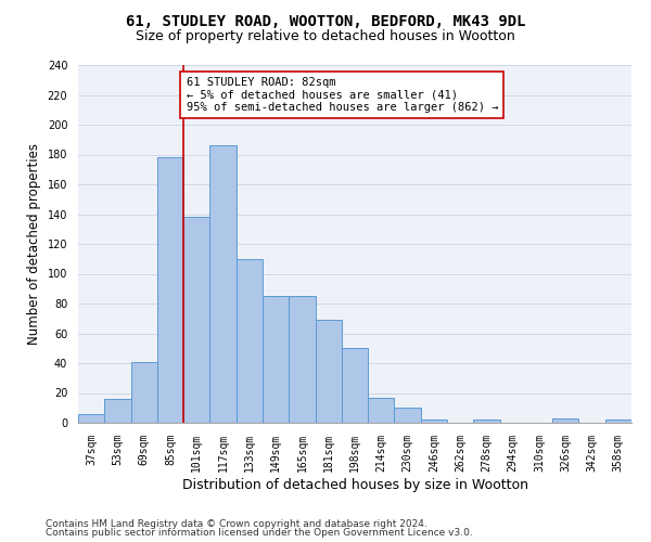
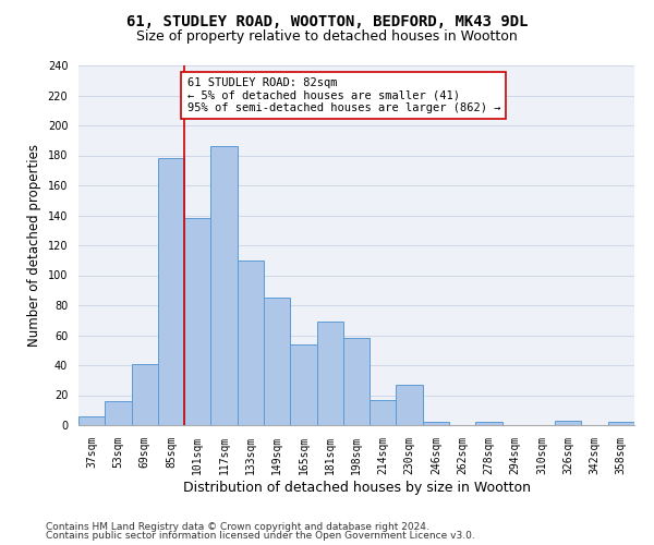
165sqm: 85 -> 54
198sqm: 50 -> 58
230sqm: 10 -> 27
